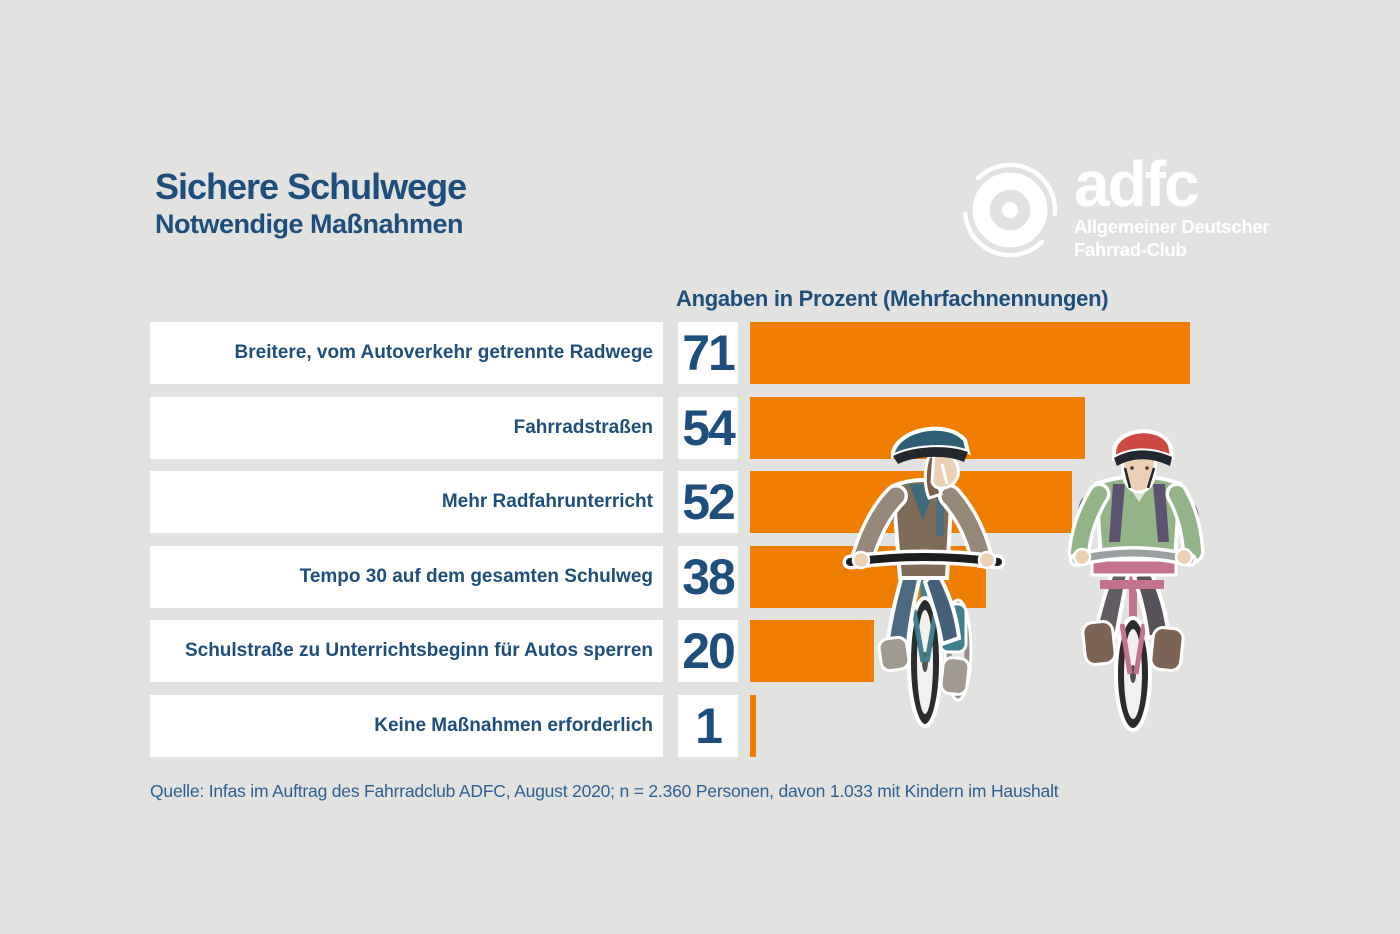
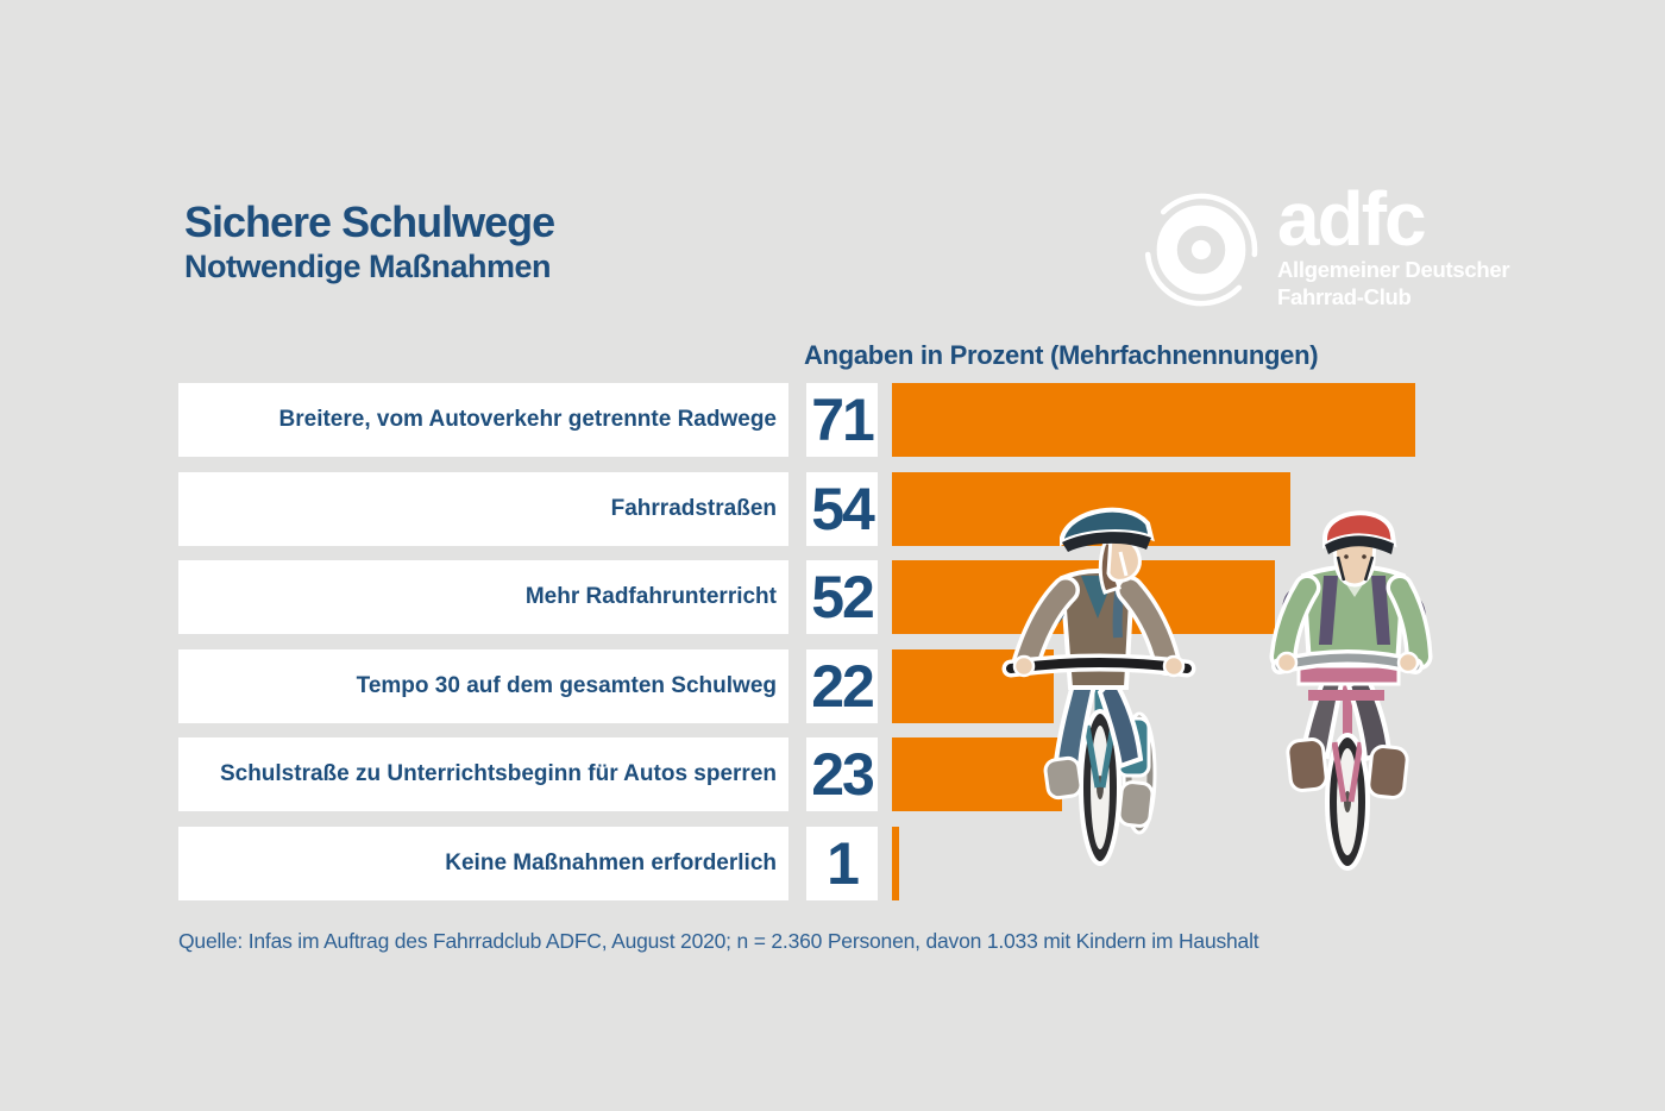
Tempo 30 auf dem gesamten Schulweg: 38 -> 22
Schulstraße zu Unterrichtsbeginn für Autos sperren: 20 -> 23
